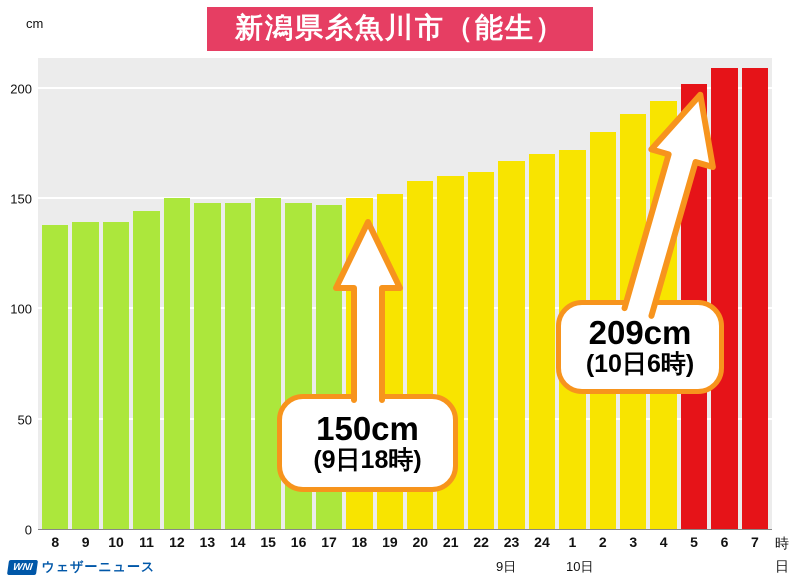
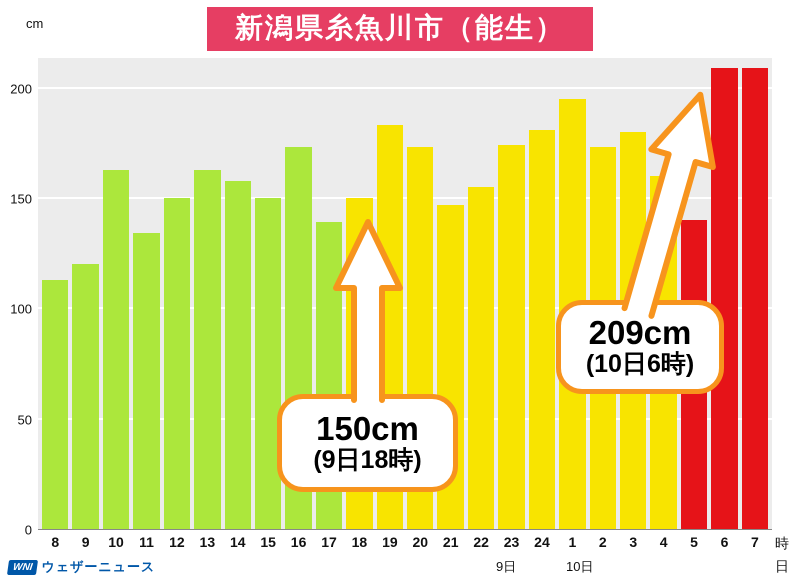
8: 138 -> 113
9: 139 -> 120
10: 139 -> 163
11: 144 -> 134
13: 148 -> 163
14: 148 -> 158
16: 148 -> 173
17: 147 -> 139
19: 152 -> 183
20: 158 -> 173
21: 160 -> 147
22: 162 -> 155
23: 167 -> 174
24: 170 -> 181
1: 172 -> 195
2: 180 -> 173
3: 188 -> 180
4: 194 -> 160
5: 202 -> 140
